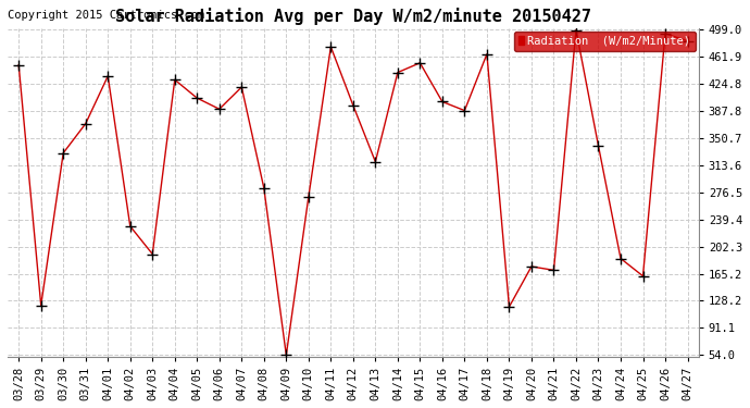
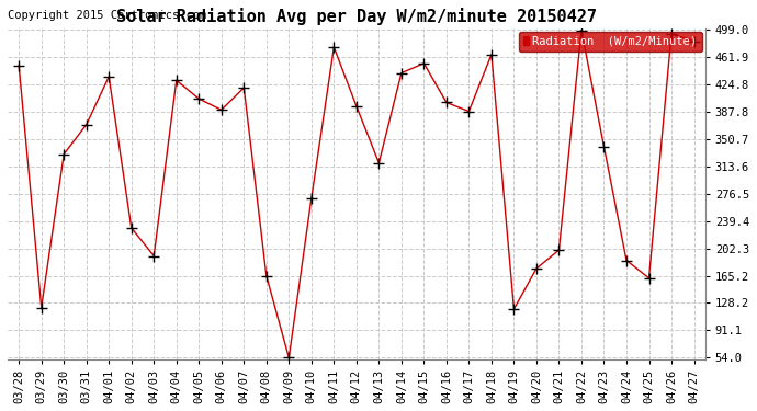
04/08: 282 -> 165
04/21: 170 -> 200
